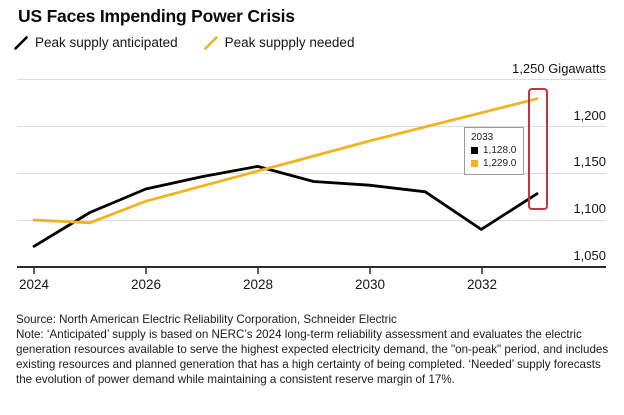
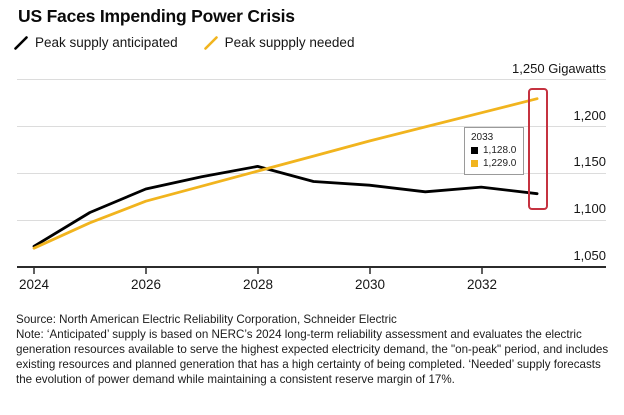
Peak suppply needed/2024: 1100 -> 1070
Peak supply anticipated/2032: 1090 -> 1140
